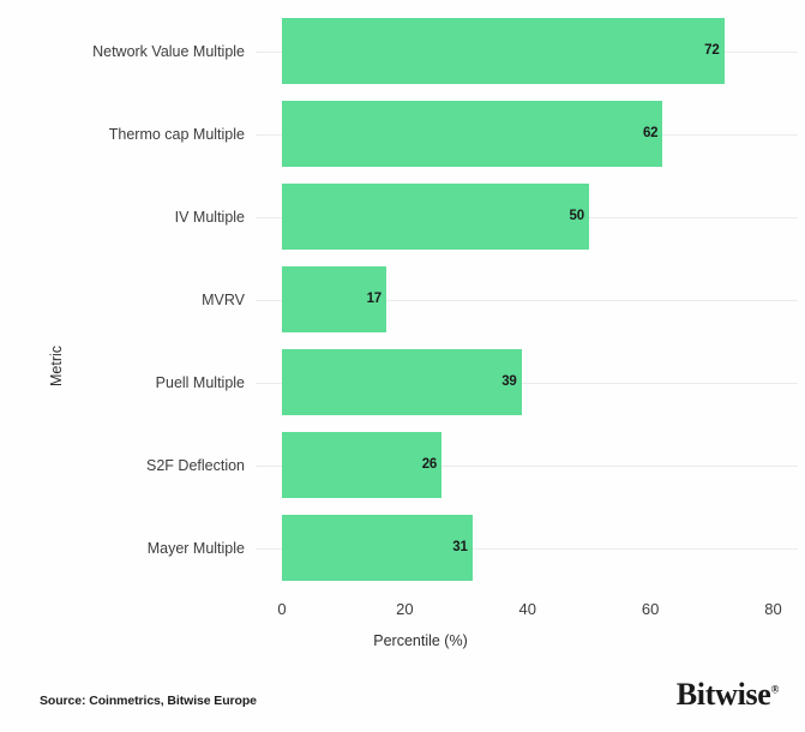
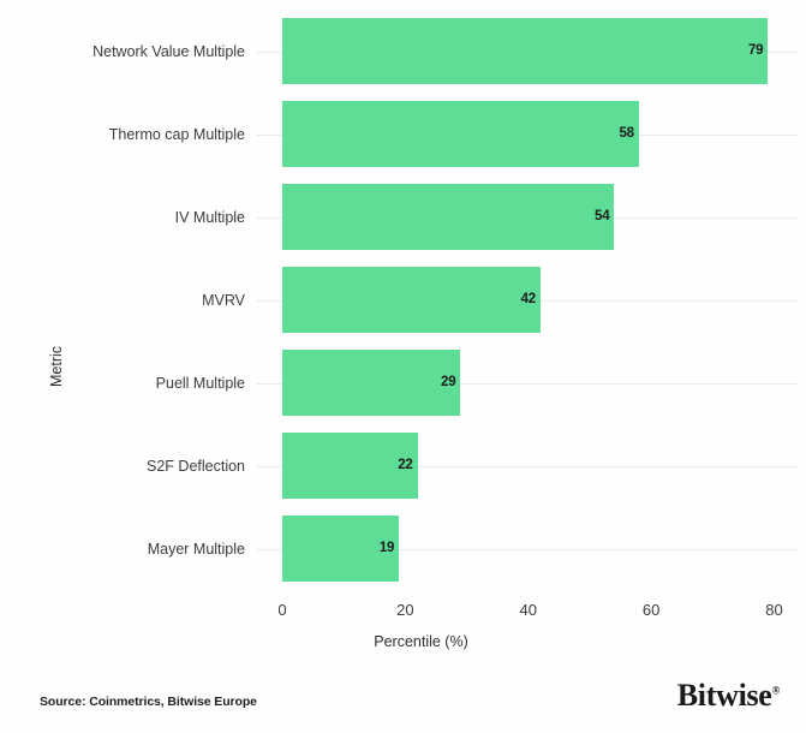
Network Value Multiple: 72 -> 79
Thermo cap Multiple: 62 -> 58
IV Multiple: 50 -> 54
MVRV: 17 -> 42
Puell Multiple: 39 -> 29
S2F Deflection: 26 -> 22
Mayer Multiple: 31 -> 19
